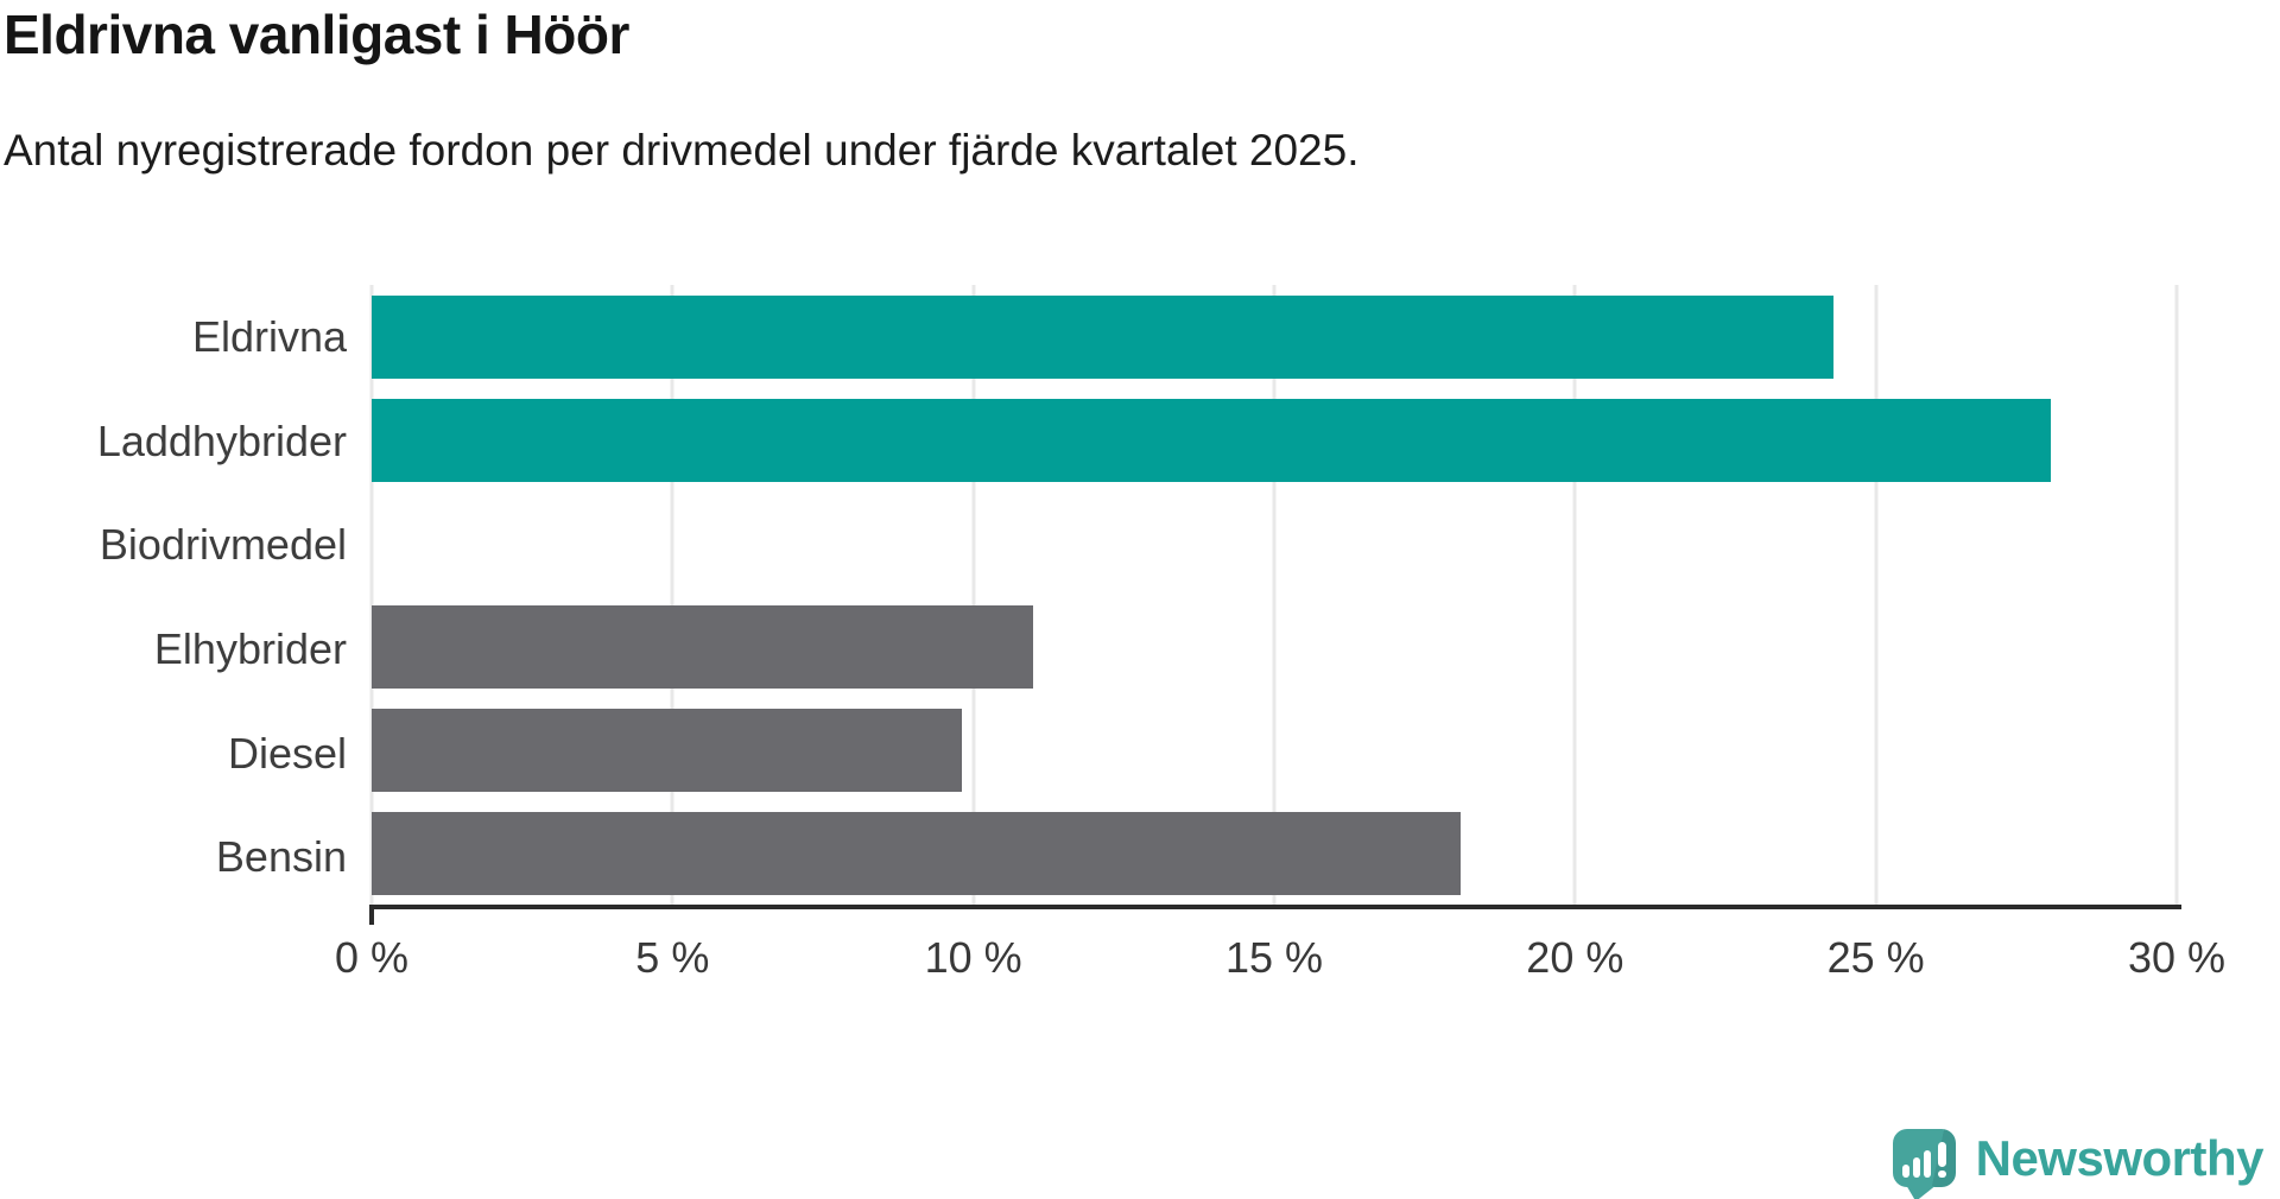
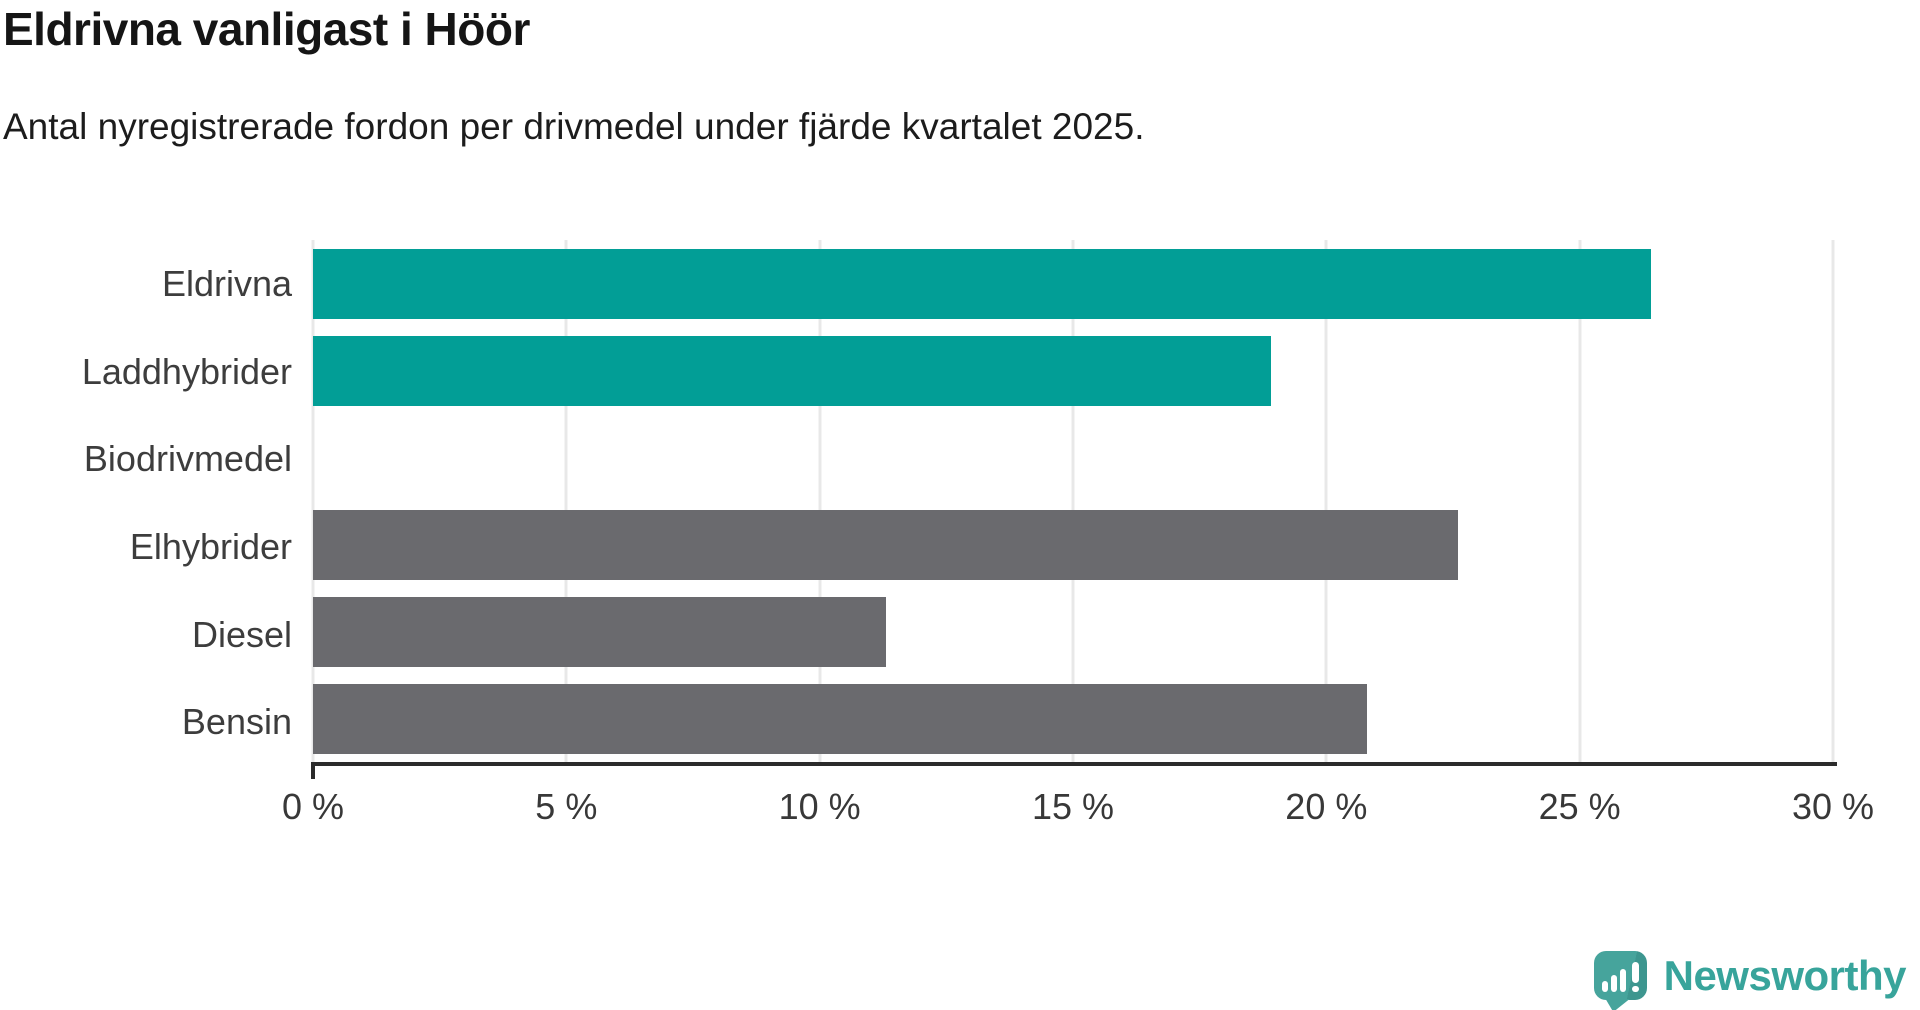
Eldrivna: 24.3% -> 26.4%
Laddhybrider: 27.9% -> 18.9%
Elhybrider: 11.0% -> 22.6%
Diesel: 9.8% -> 11.3%
Bensin: 18.1% -> 20.8%
